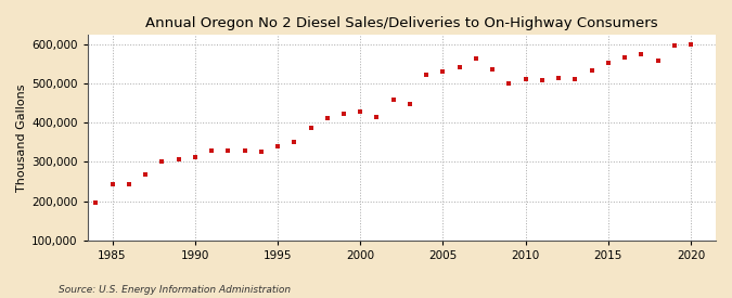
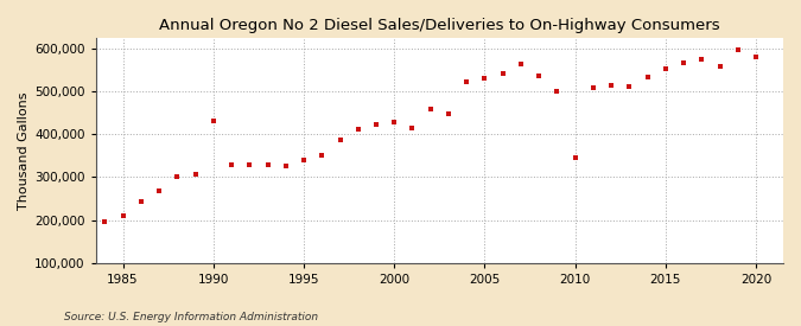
1985: 243,000 -> 210,000
1990: 313,000 -> 430,000
2010: 512,000 -> 345,000
2020: 600,000 -> 580,000
